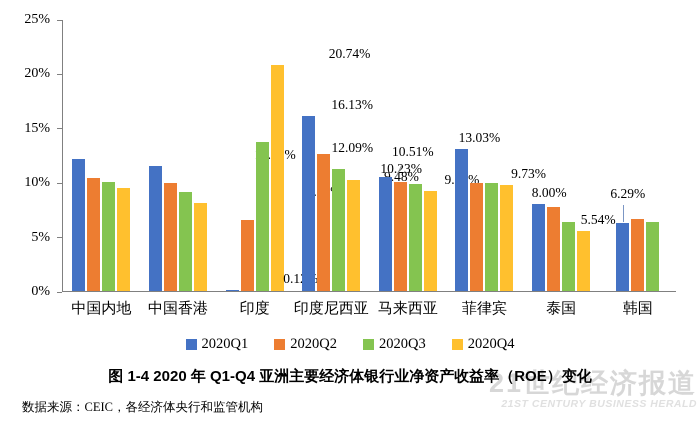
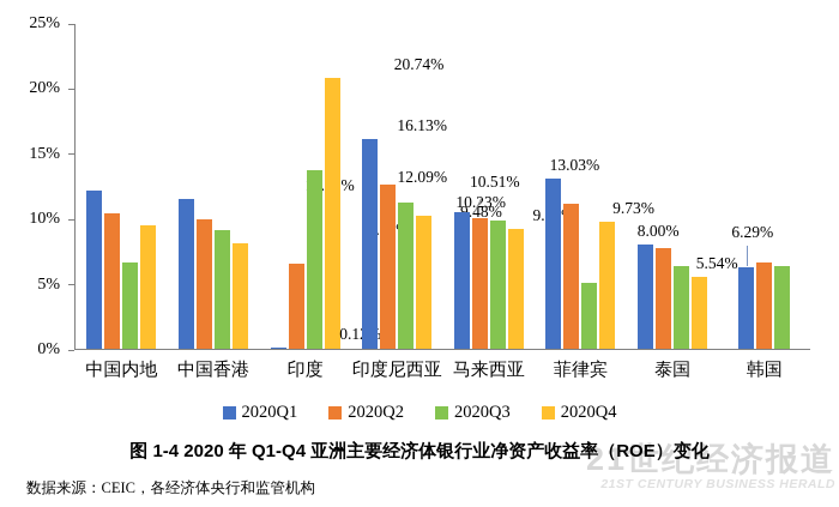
2020Q3/中国内地: 10.0% -> 6.6%
2020Q2/菲律宾: 9.9% -> 11.1%
2020Q3/菲律宾: 9.9% -> 5.1%
